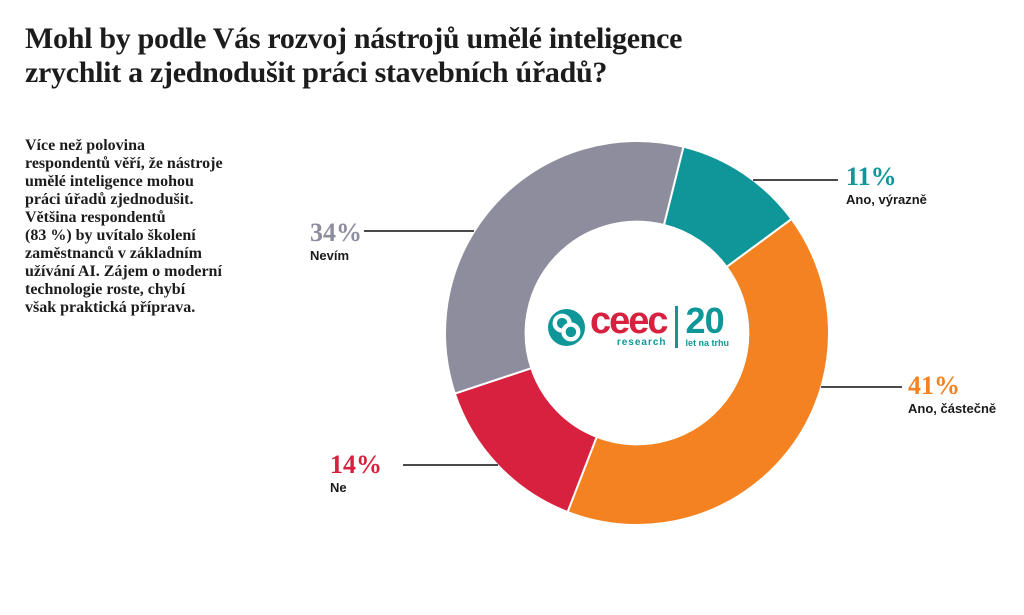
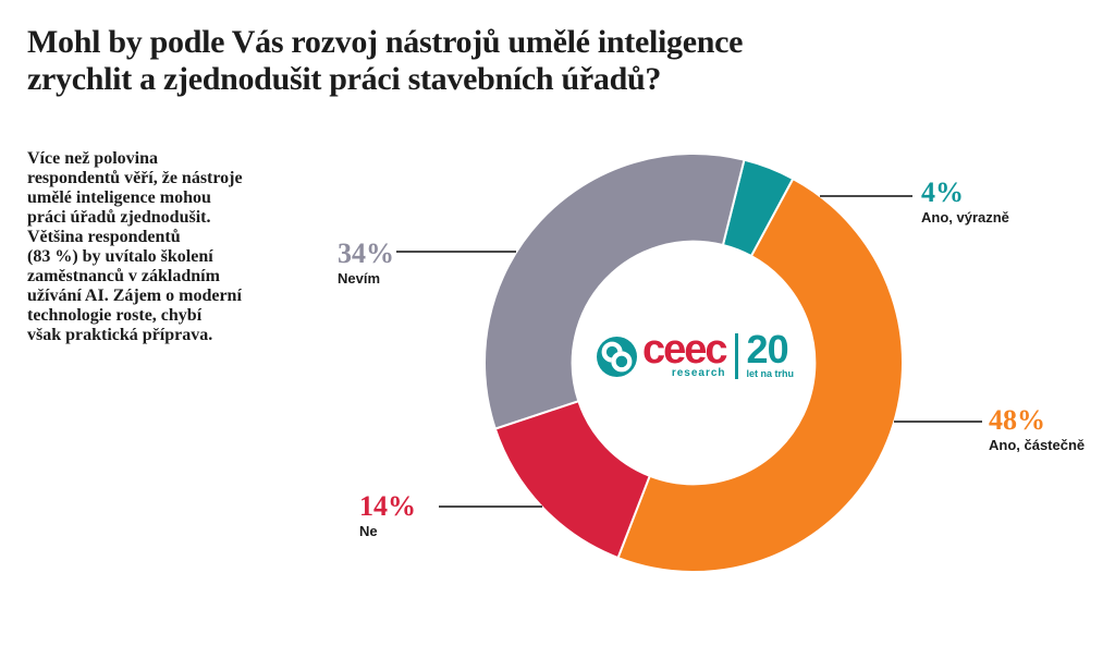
Ano, výrazně: 11% -> 4%
Ano, částečně: 41% -> 48%
